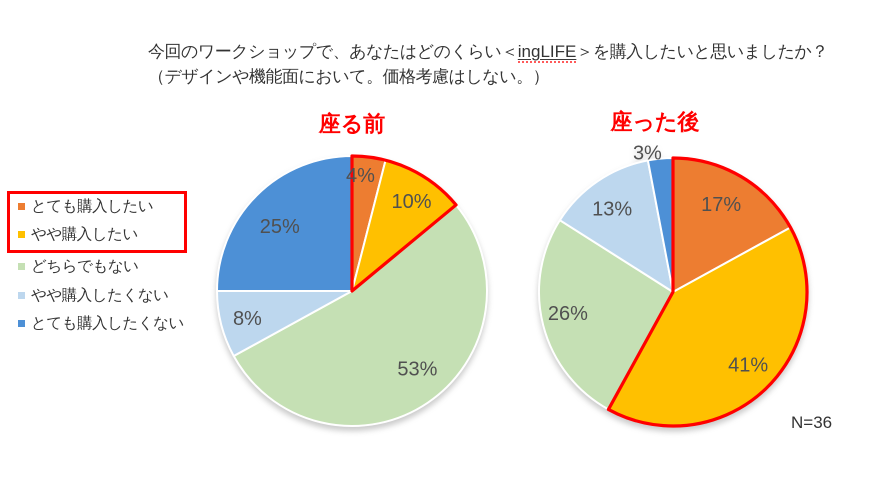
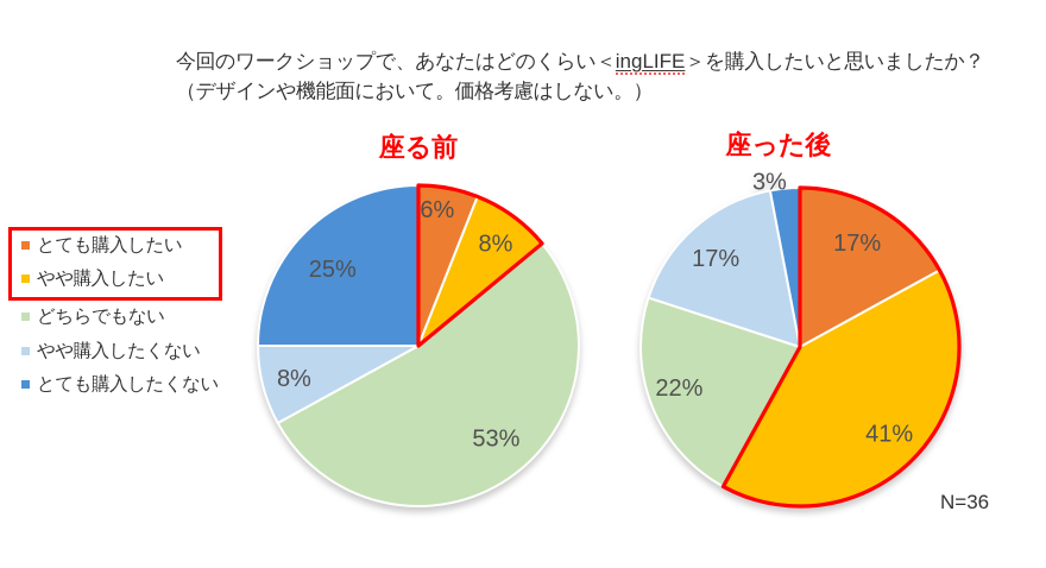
座る前/とても購入したい: 4% -> 6%
座る前/やや購入したい: 10% -> 8%
座った後/どちらでもない: 26% -> 22%
座った後/やや購入したくない: 13% -> 17%
